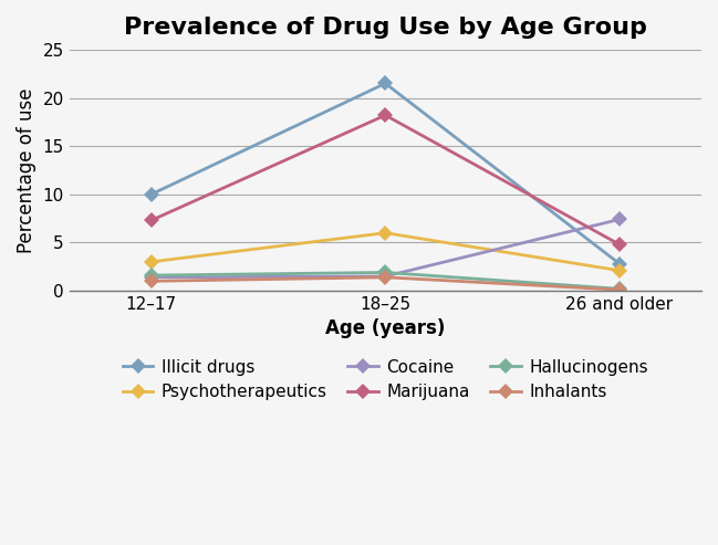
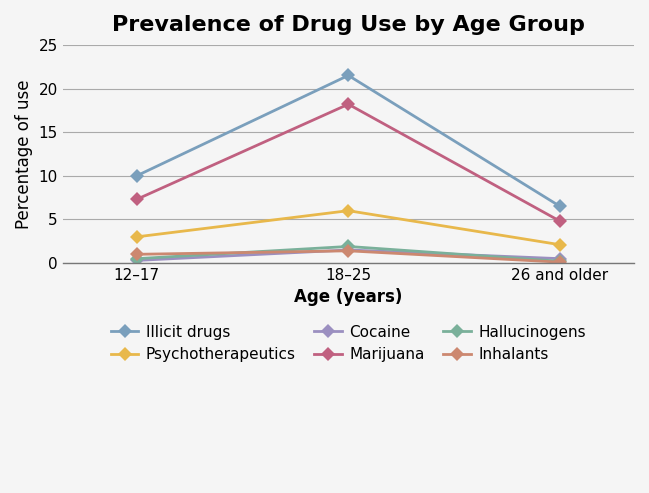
Cocaine/12–17: 1.4 -> 0.3
Hallucinogens/12–17: 1.6 -> 0.5
Illicit drugs/26 and older: 2.8 -> 6.5
Cocaine/26 and older: 7.4 -> 0.5
